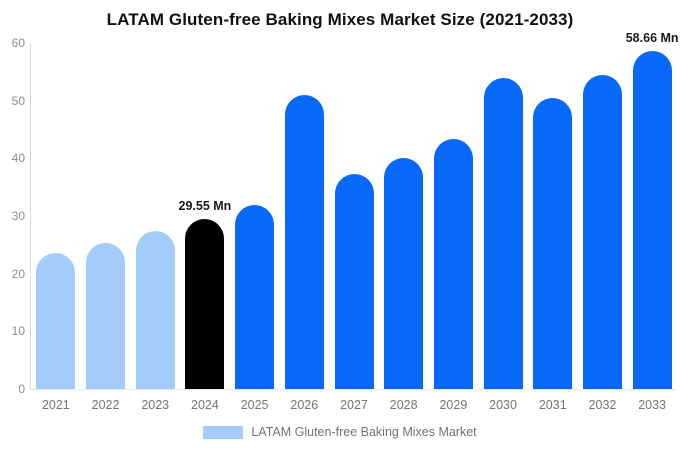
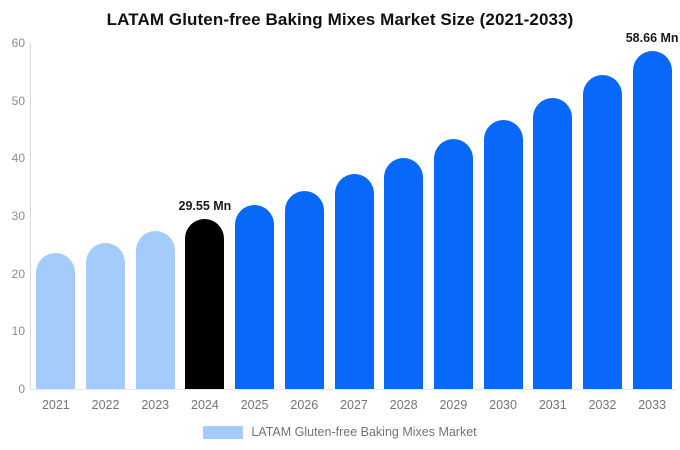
2026: 51 -> 34
2030: 54 -> 47
